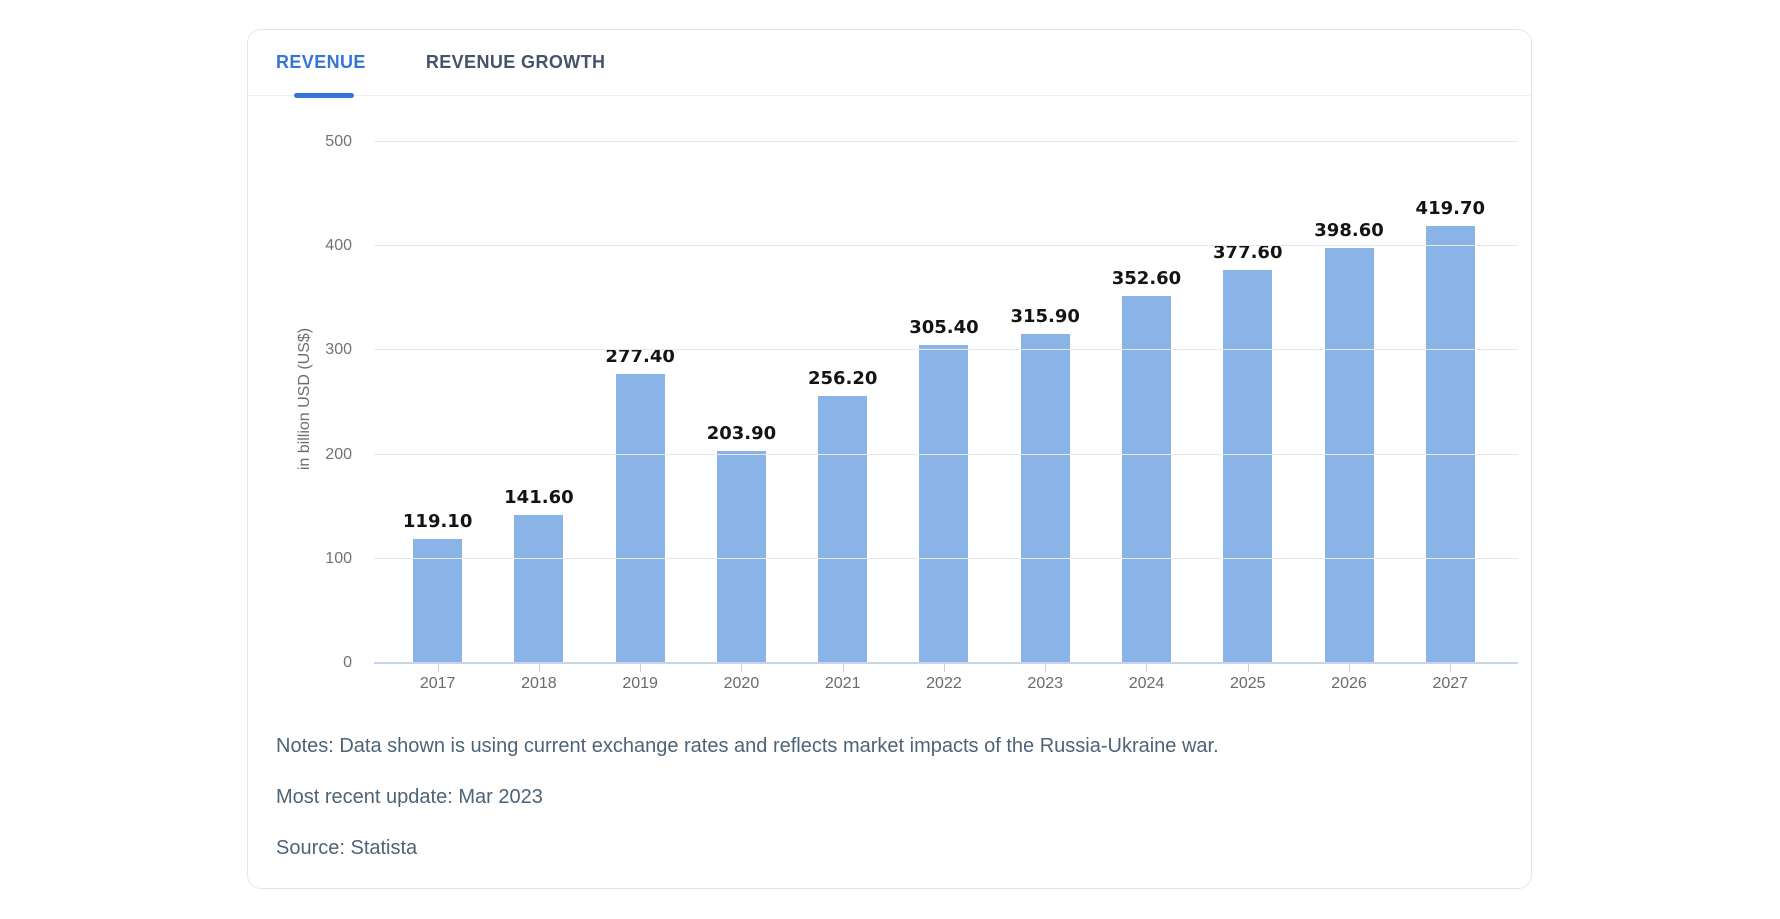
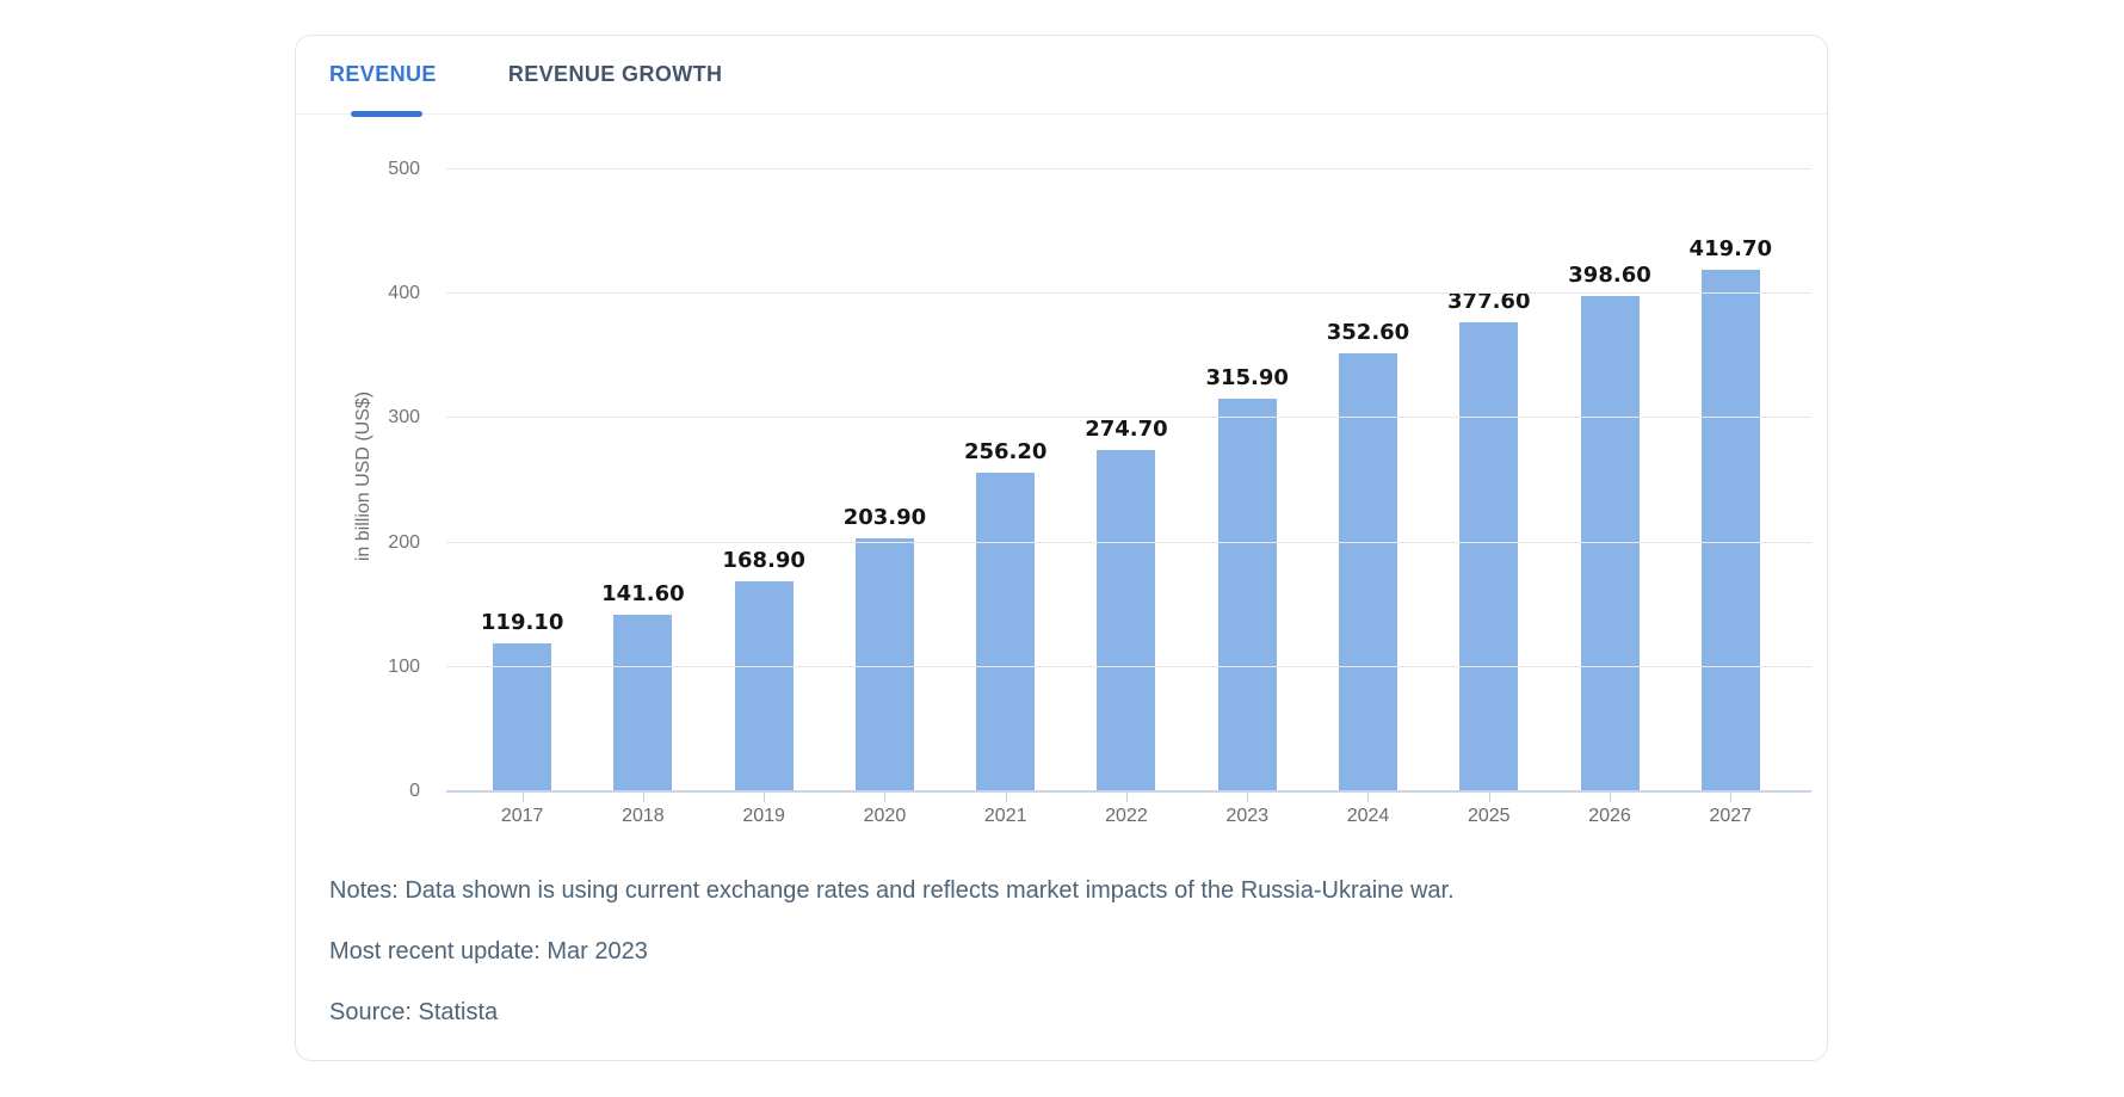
2019: 277.40 -> 168.90
2022: 305.40 -> 274.70
